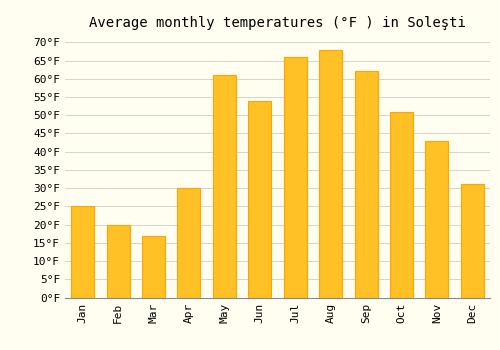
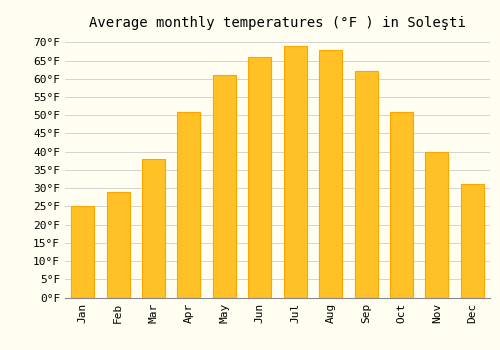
Feb: 20°F -> 29°F
Mar: 17°F -> 38°F
Apr: 30°F -> 51°F
Jun: 54°F -> 66°F
Jul: 66°F -> 69°F
Nov: 43°F -> 40°F
